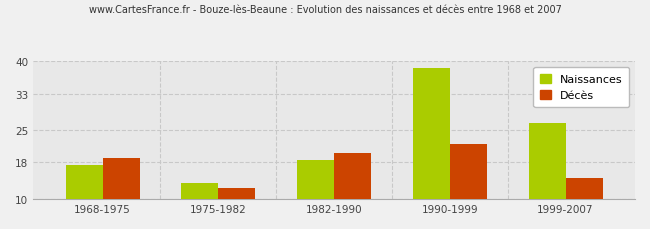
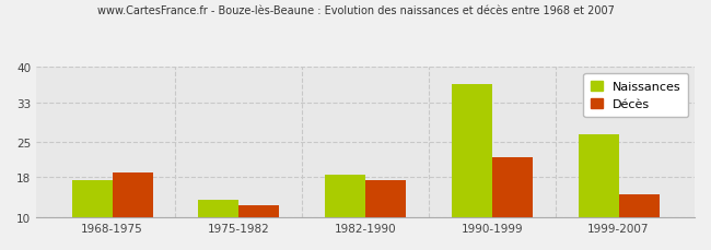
Décès/1982-1990: 20.0 -> 17.5
Naissances/1990-1999: 38.5 -> 36.5
